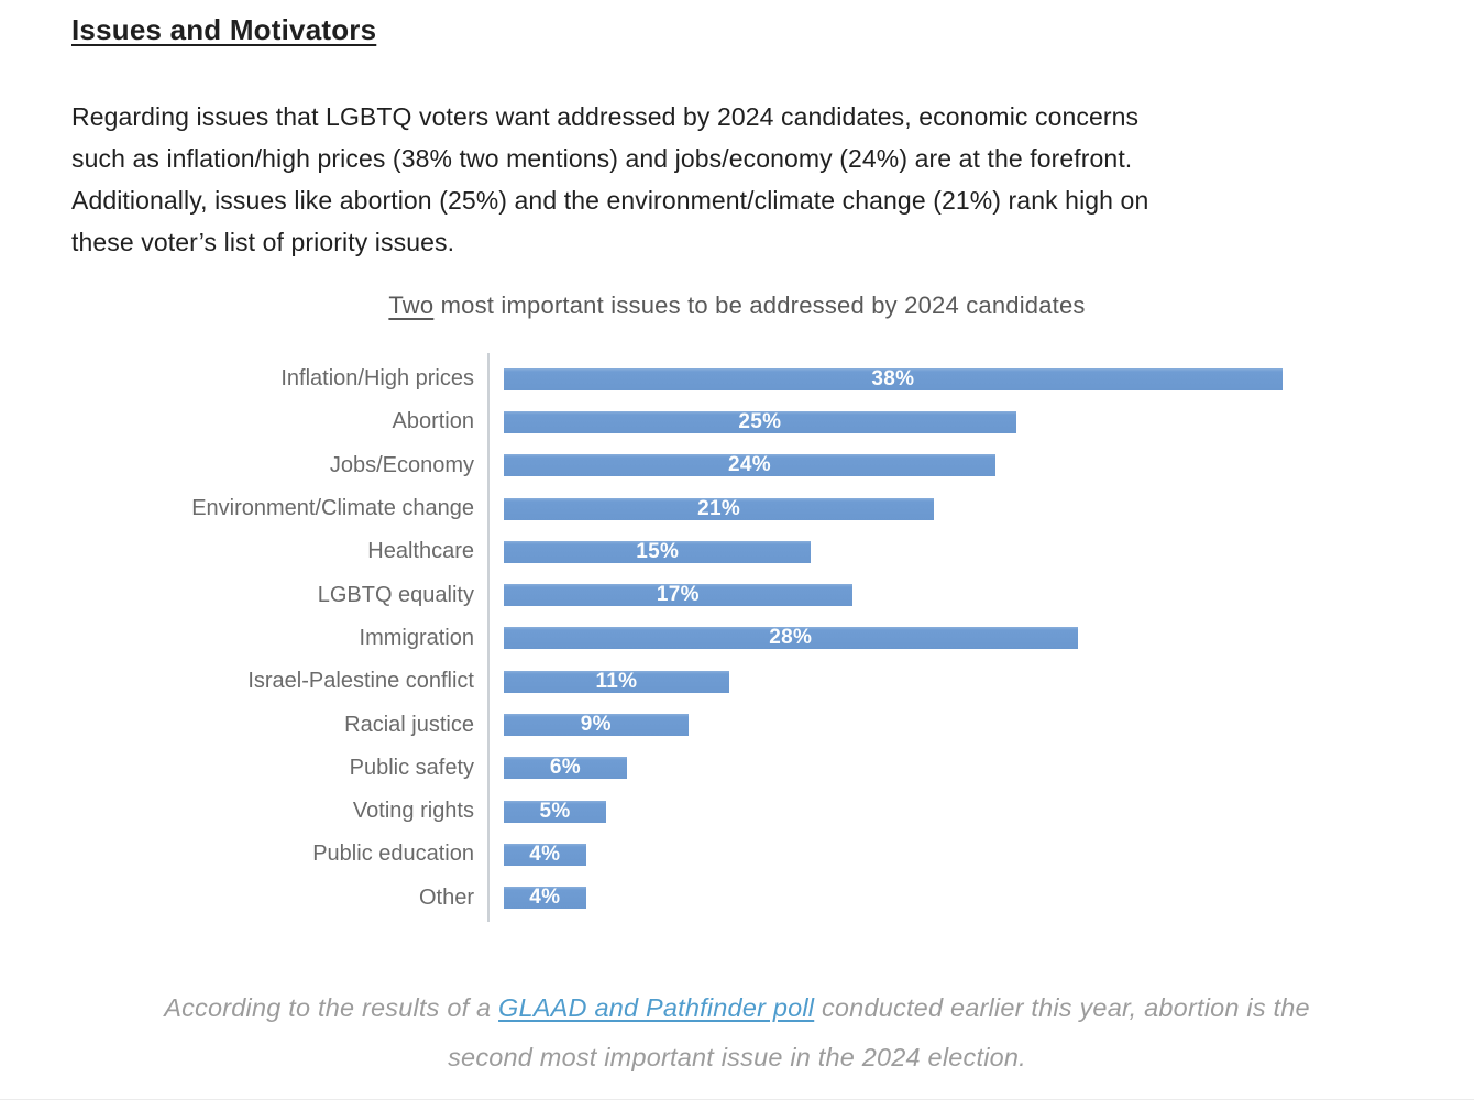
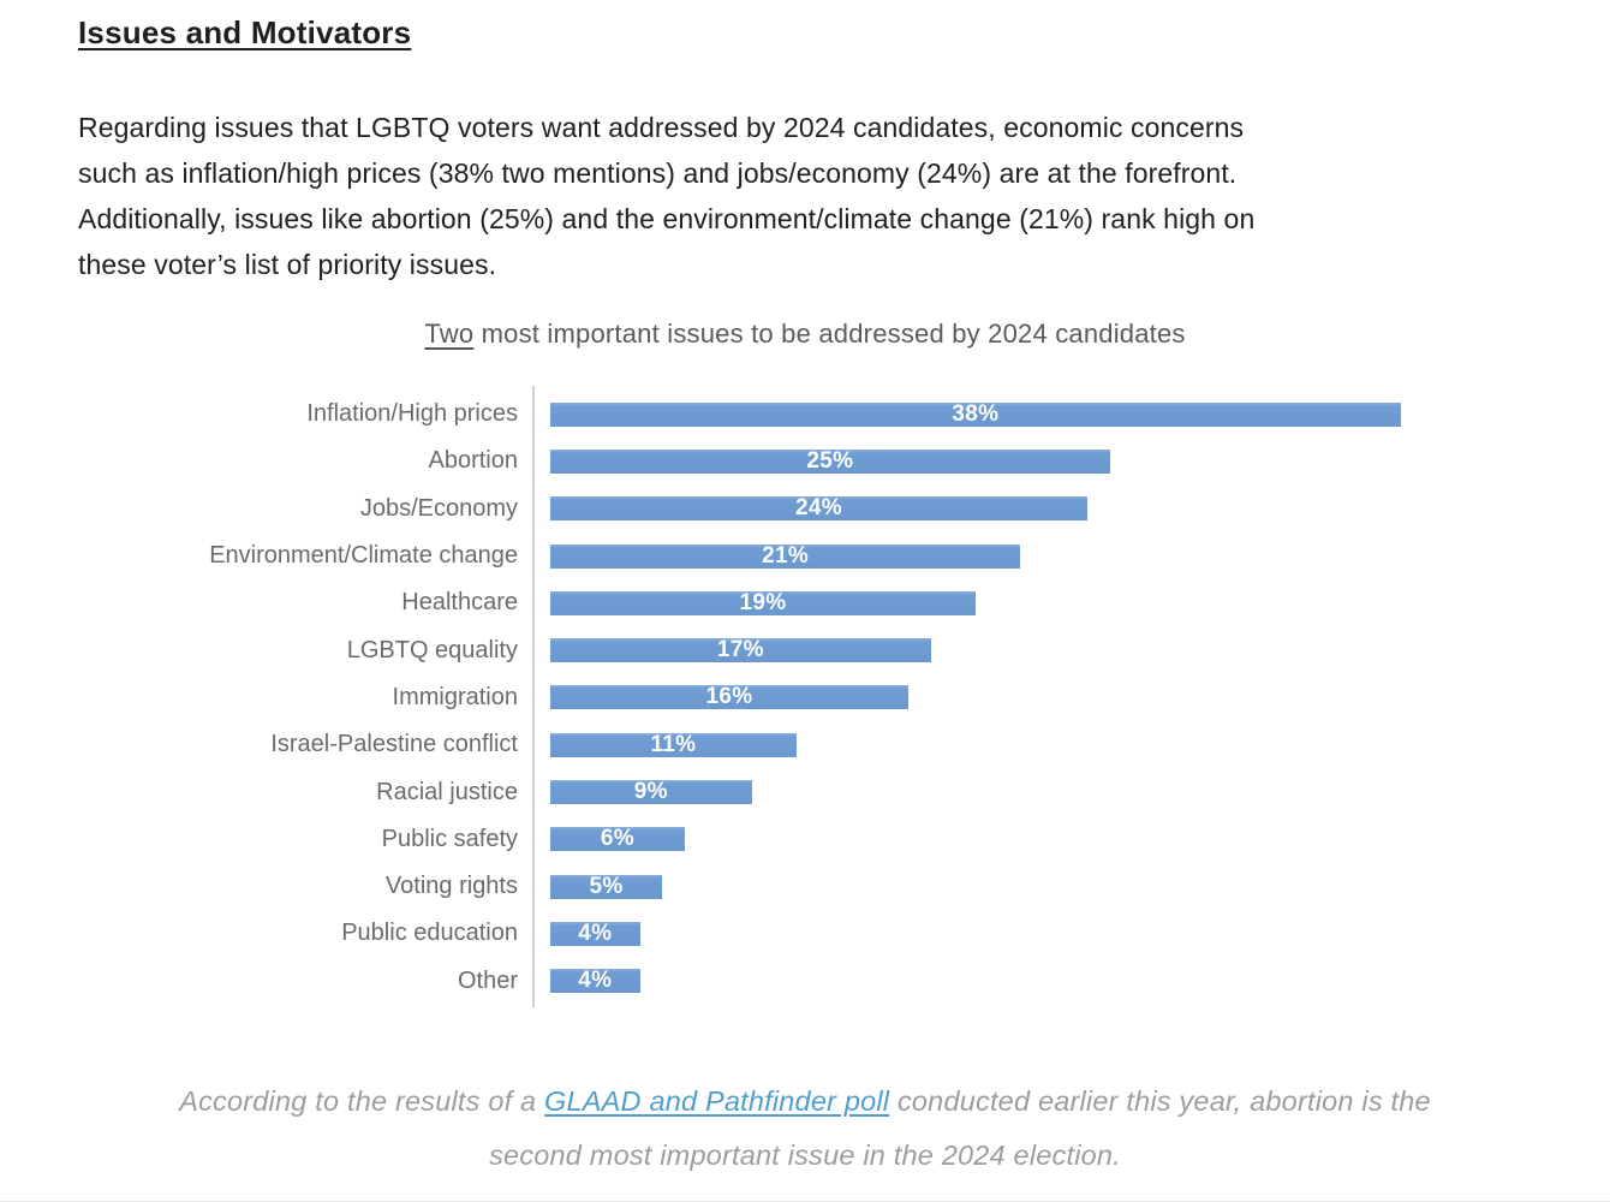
Healthcare: 15% -> 19%
Immigration: 28% -> 16%
